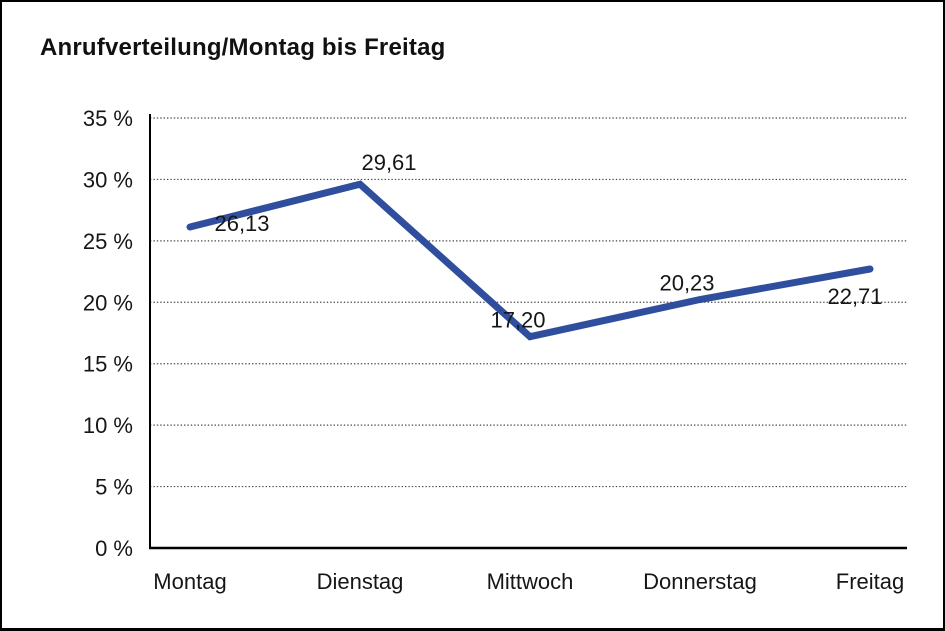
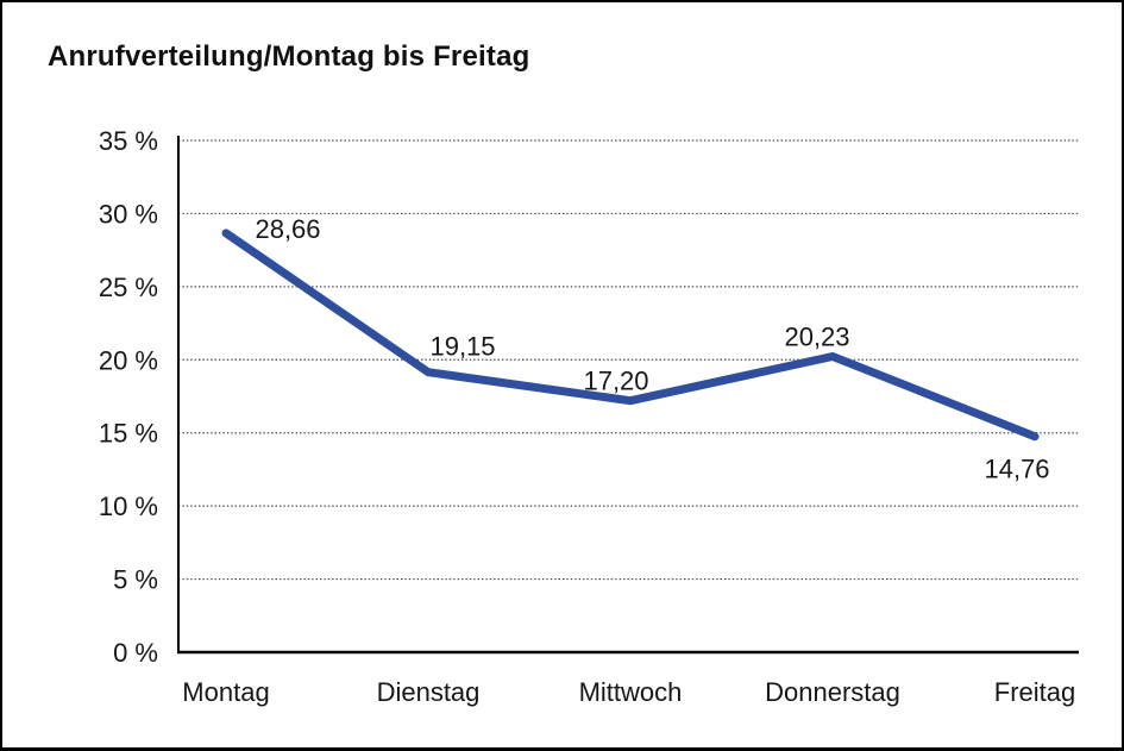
Montag: 26,13 -> 28,66
Dienstag: 29,61 -> 19,15
Freitag: 22,71 -> 14,76
